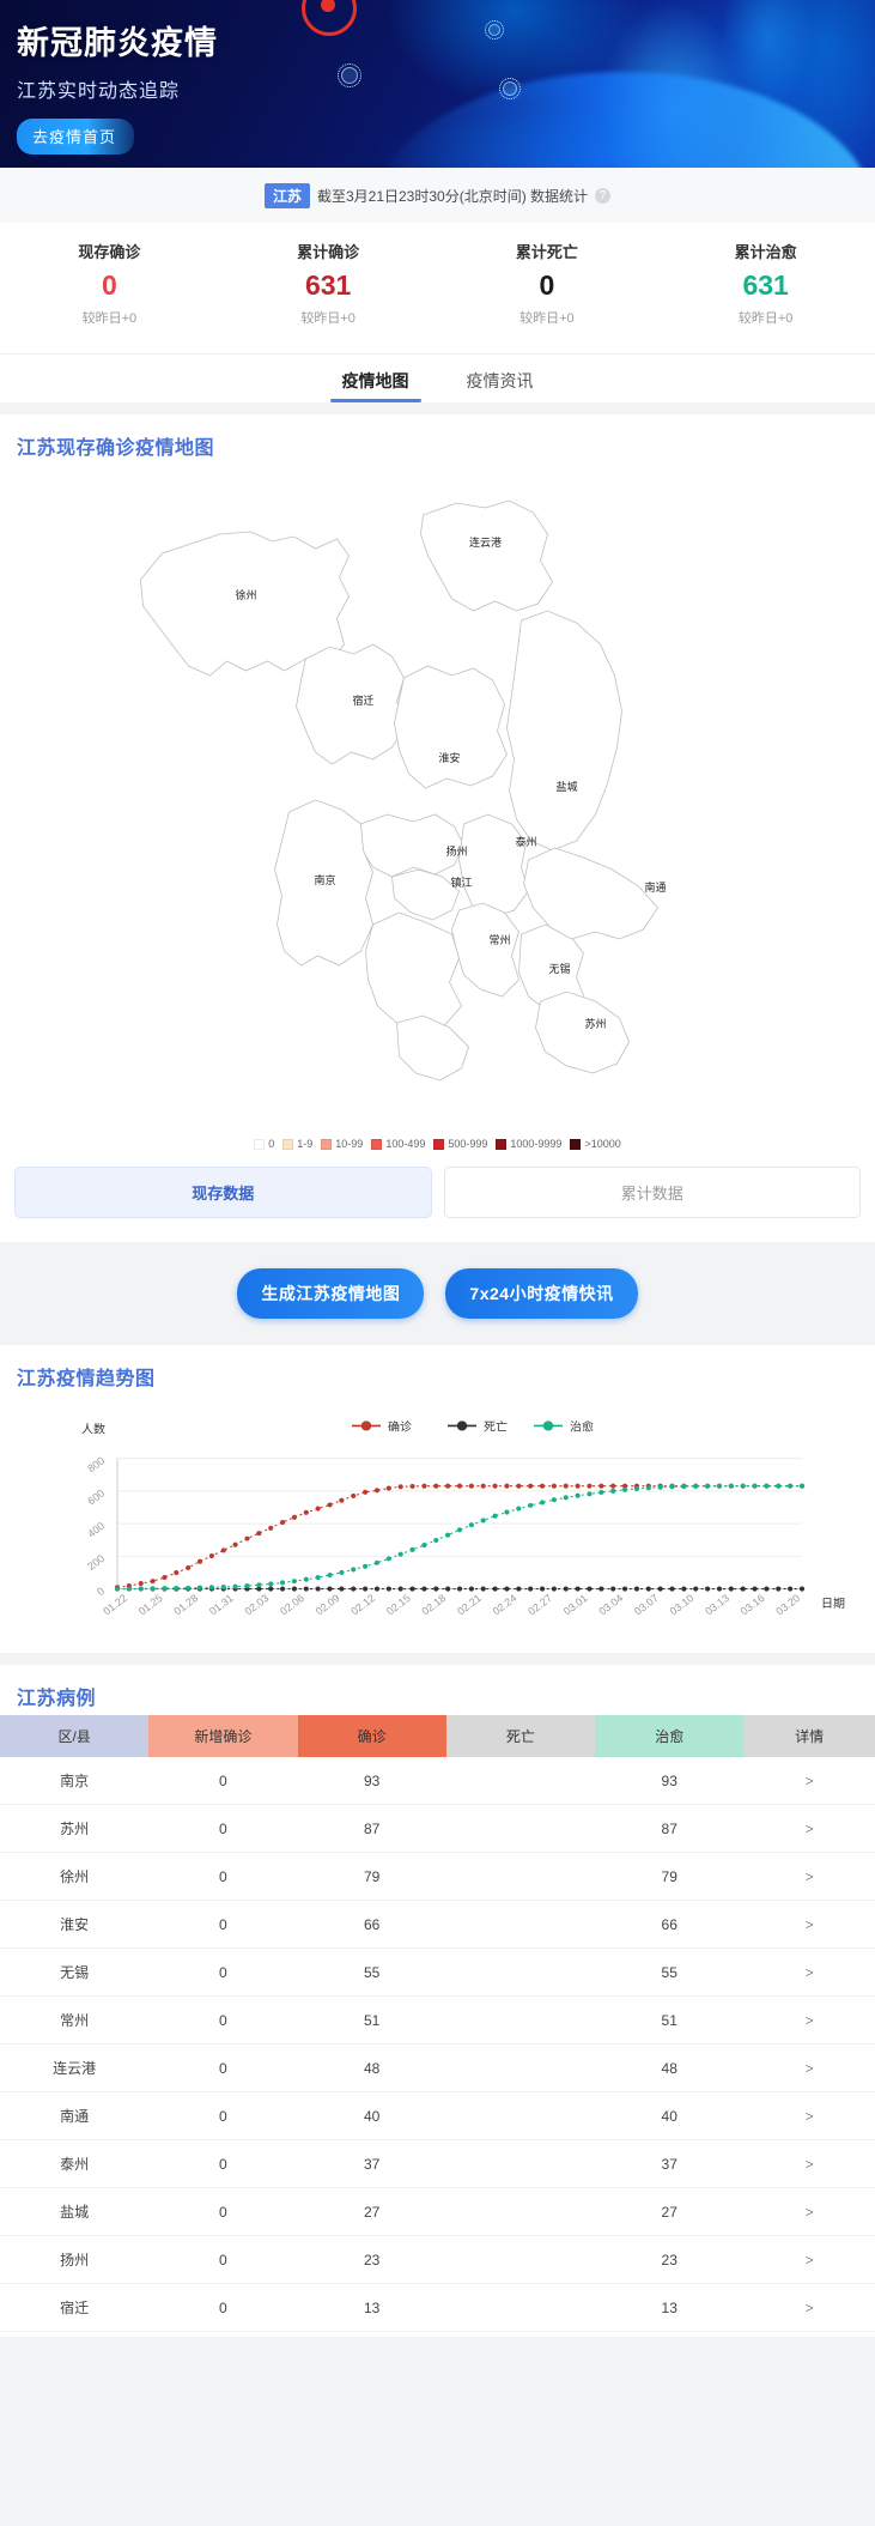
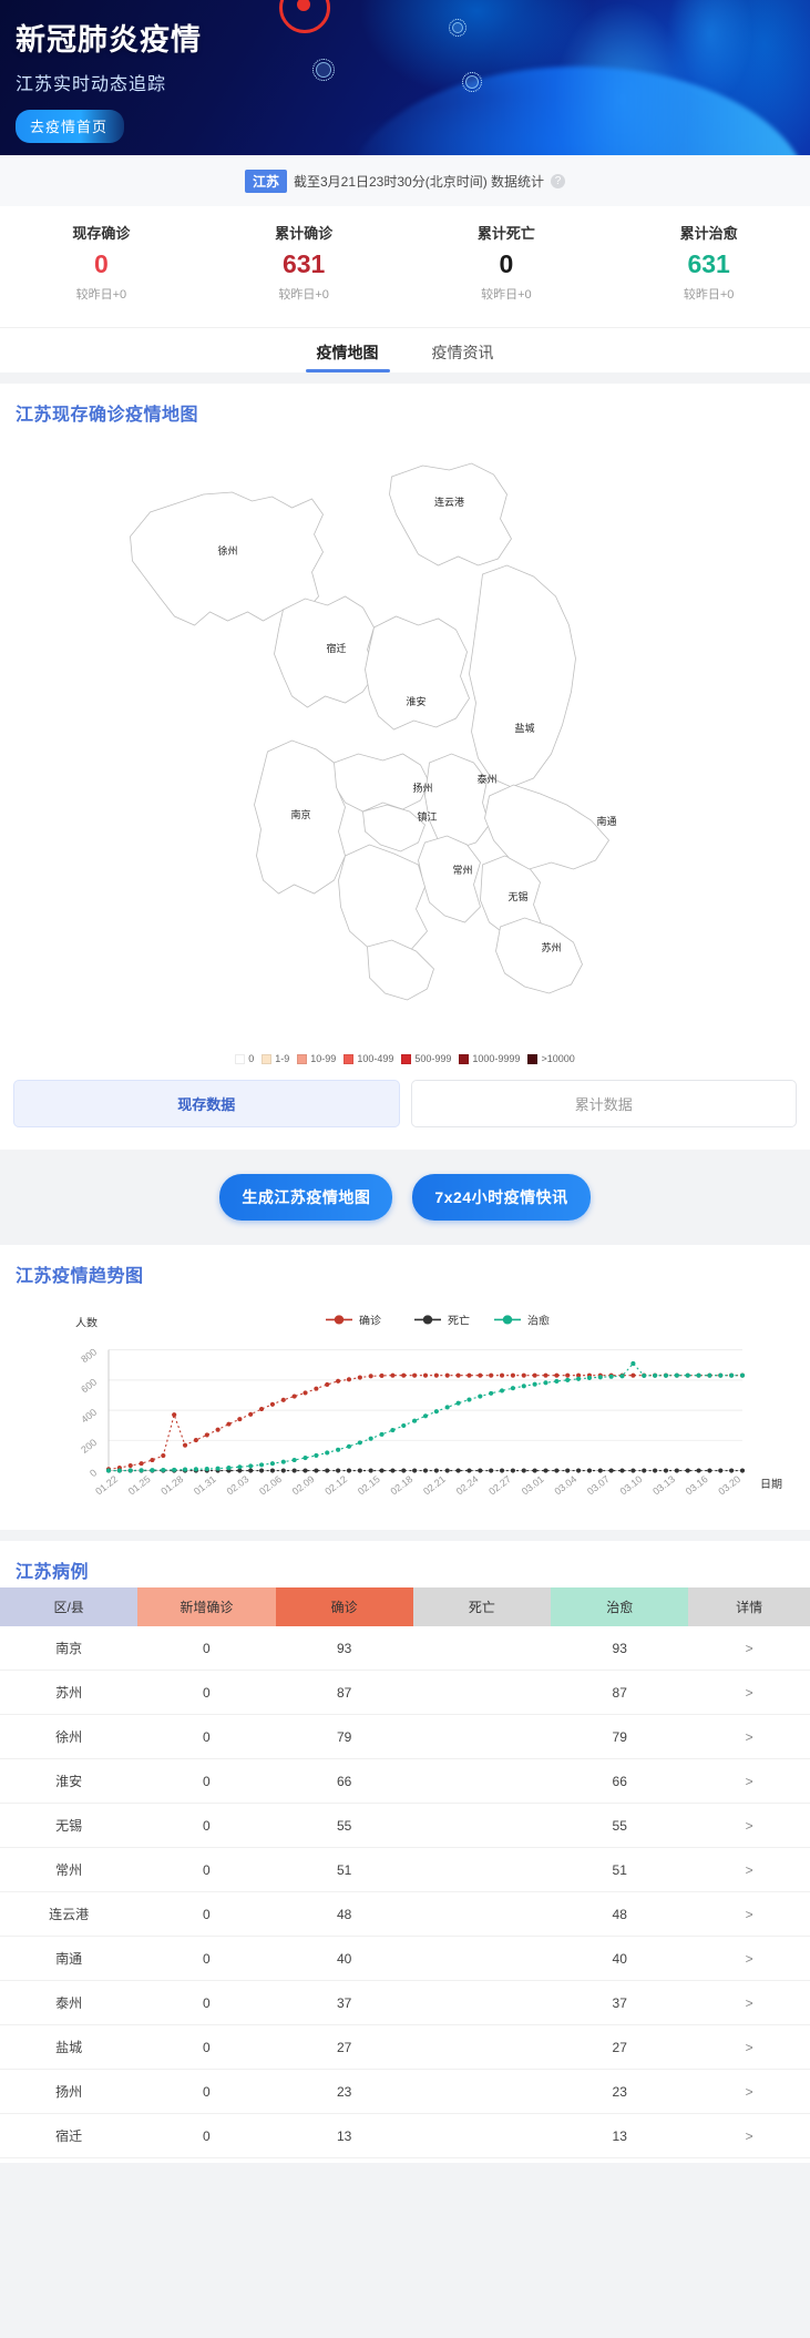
确诊/01.28: 130 -> 370
治愈/03.10: 630 -> 710
